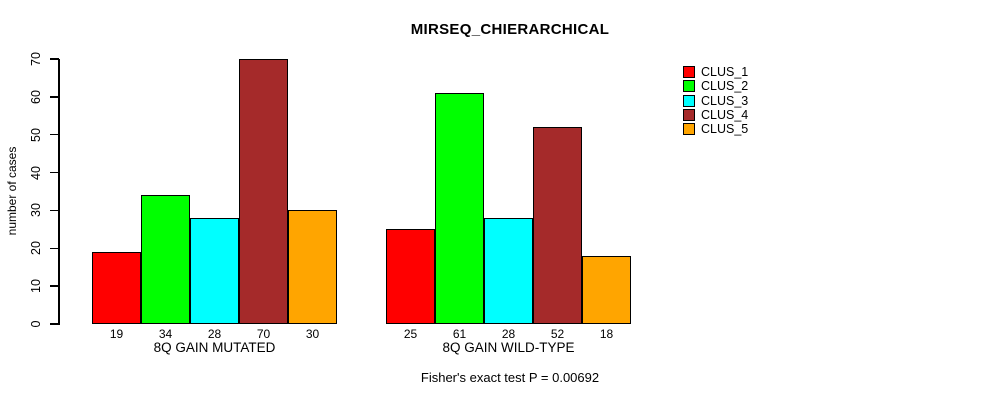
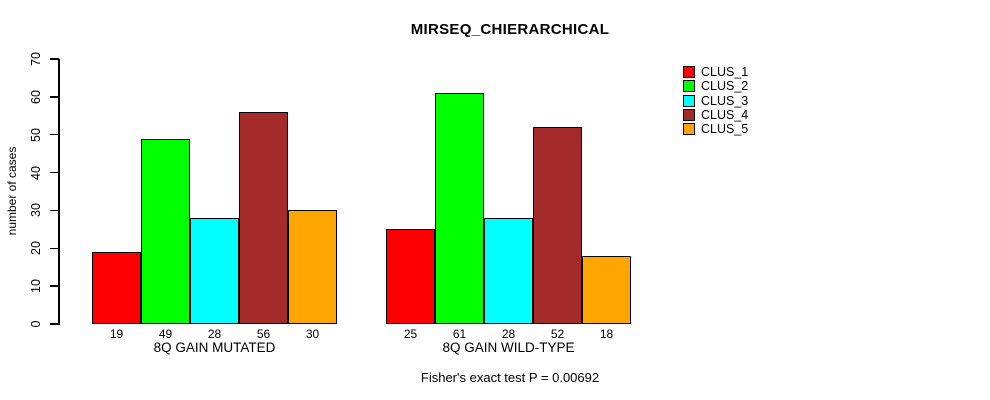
CLUS_2/8Q GAIN MUTATED: 34 -> 49
CLUS_4/8Q GAIN MUTATED: 70 -> 56
